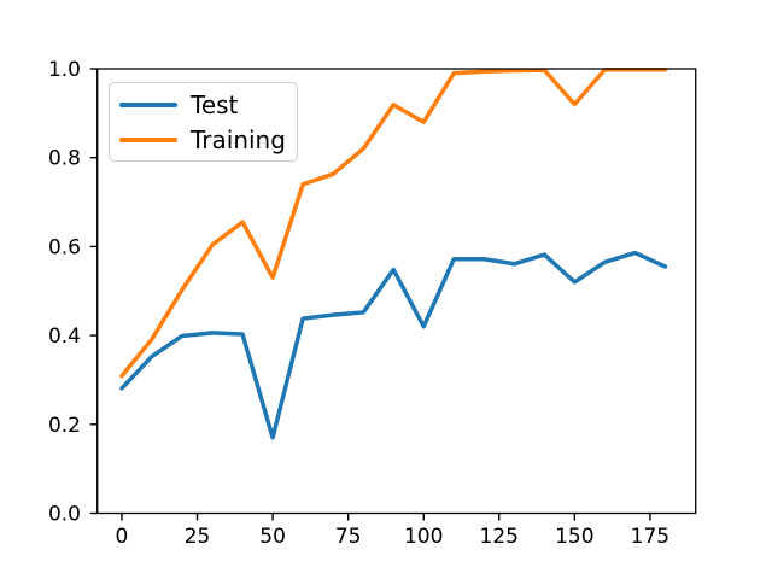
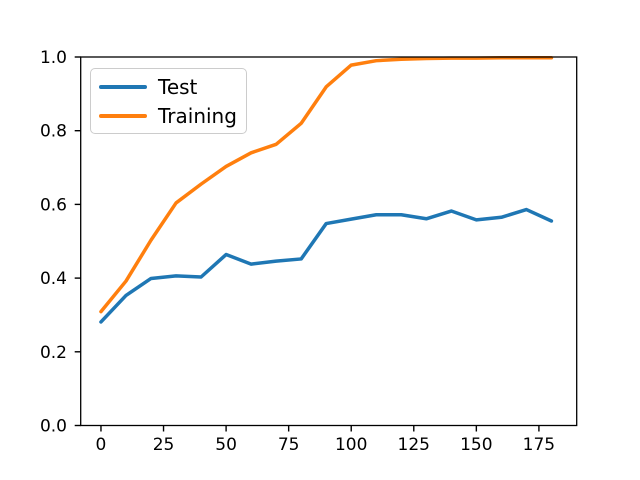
Test/50: 0.17 -> 0.46
Training/50: 0.53 -> 0.70
Test/100: 0.42 -> 0.56
Training/100: 0.88 -> 0.98
Test/150: 0.52 -> 0.56
Training/150: 0.92 -> 1.00
